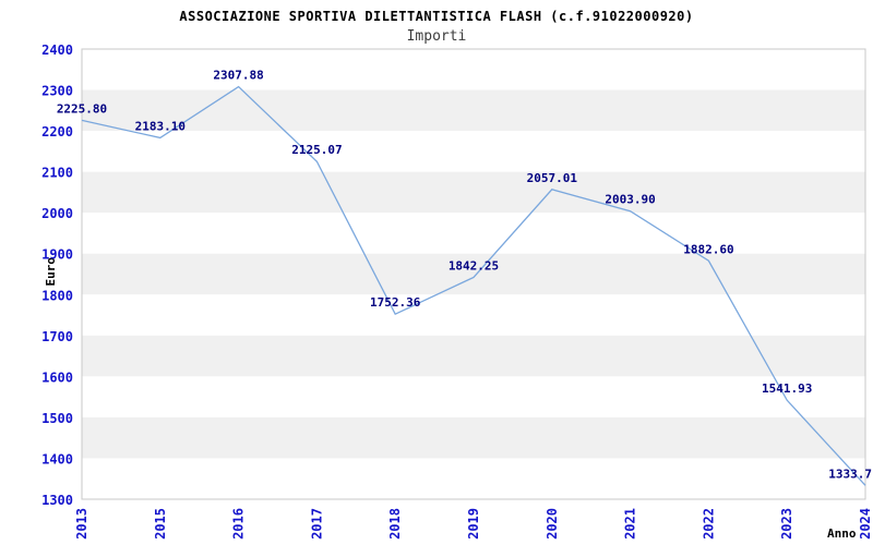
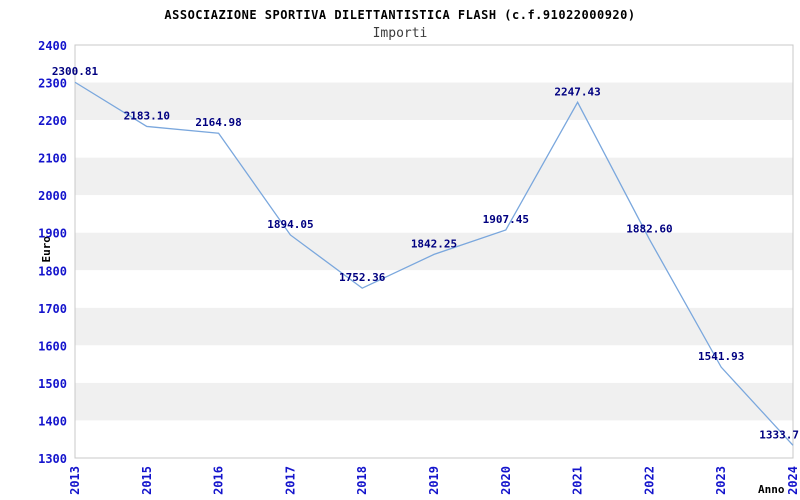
2013: 2225.80 -> 2300.81
2016: 2307.88 -> 2164.98
2017: 2125.07 -> 1894.05
2020: 2057.01 -> 1907.45
2021: 2003.90 -> 2247.43
